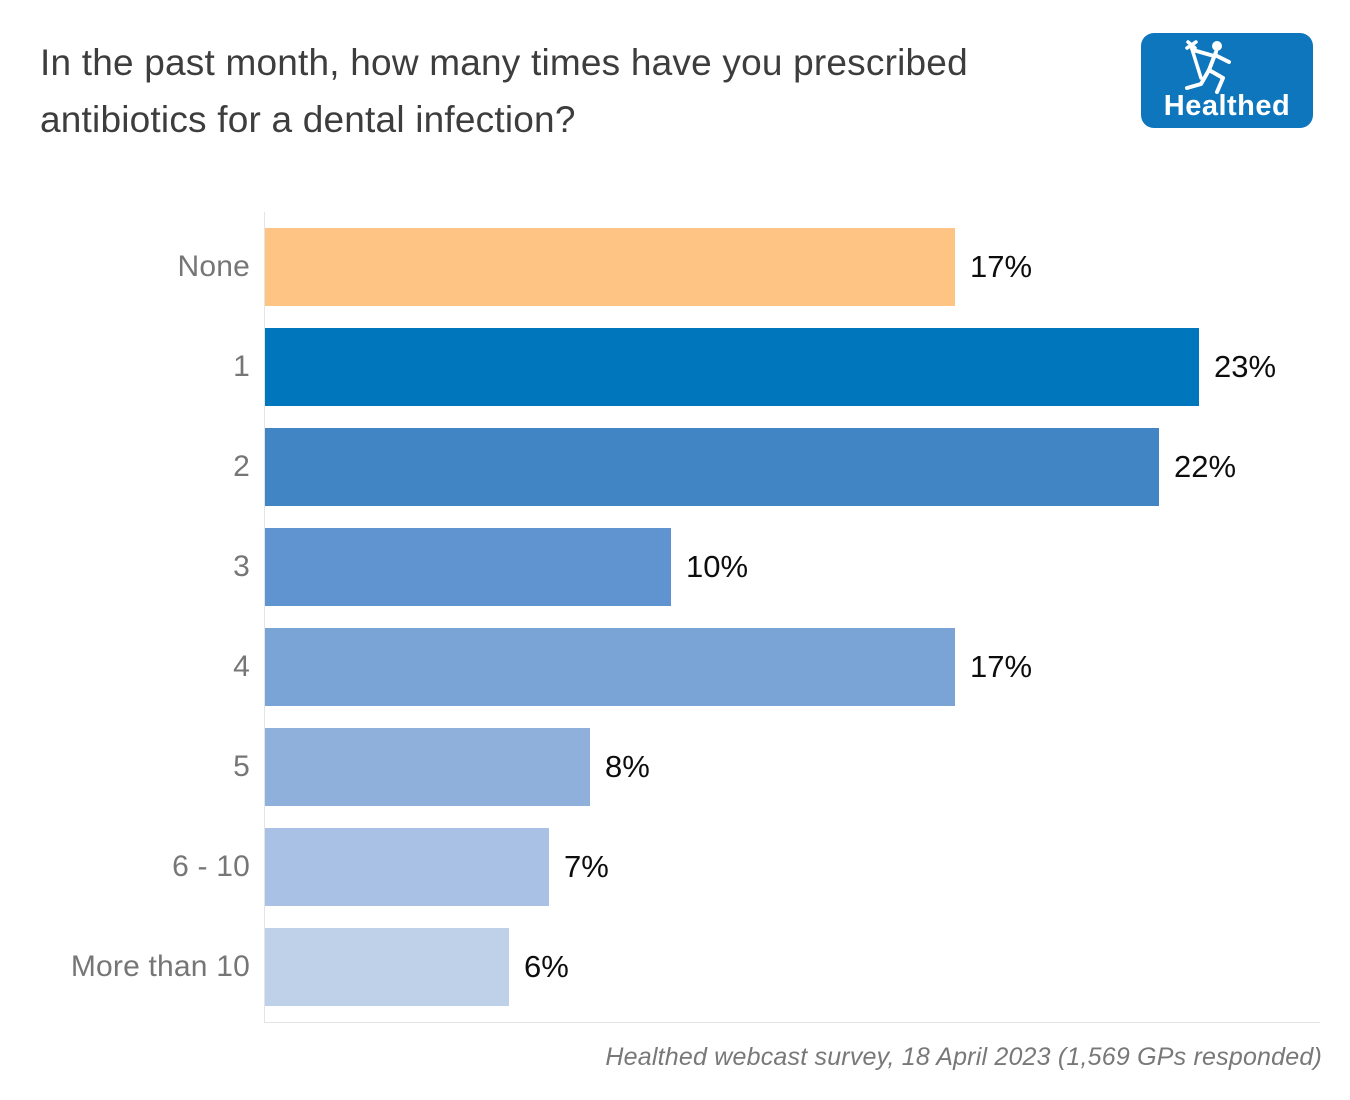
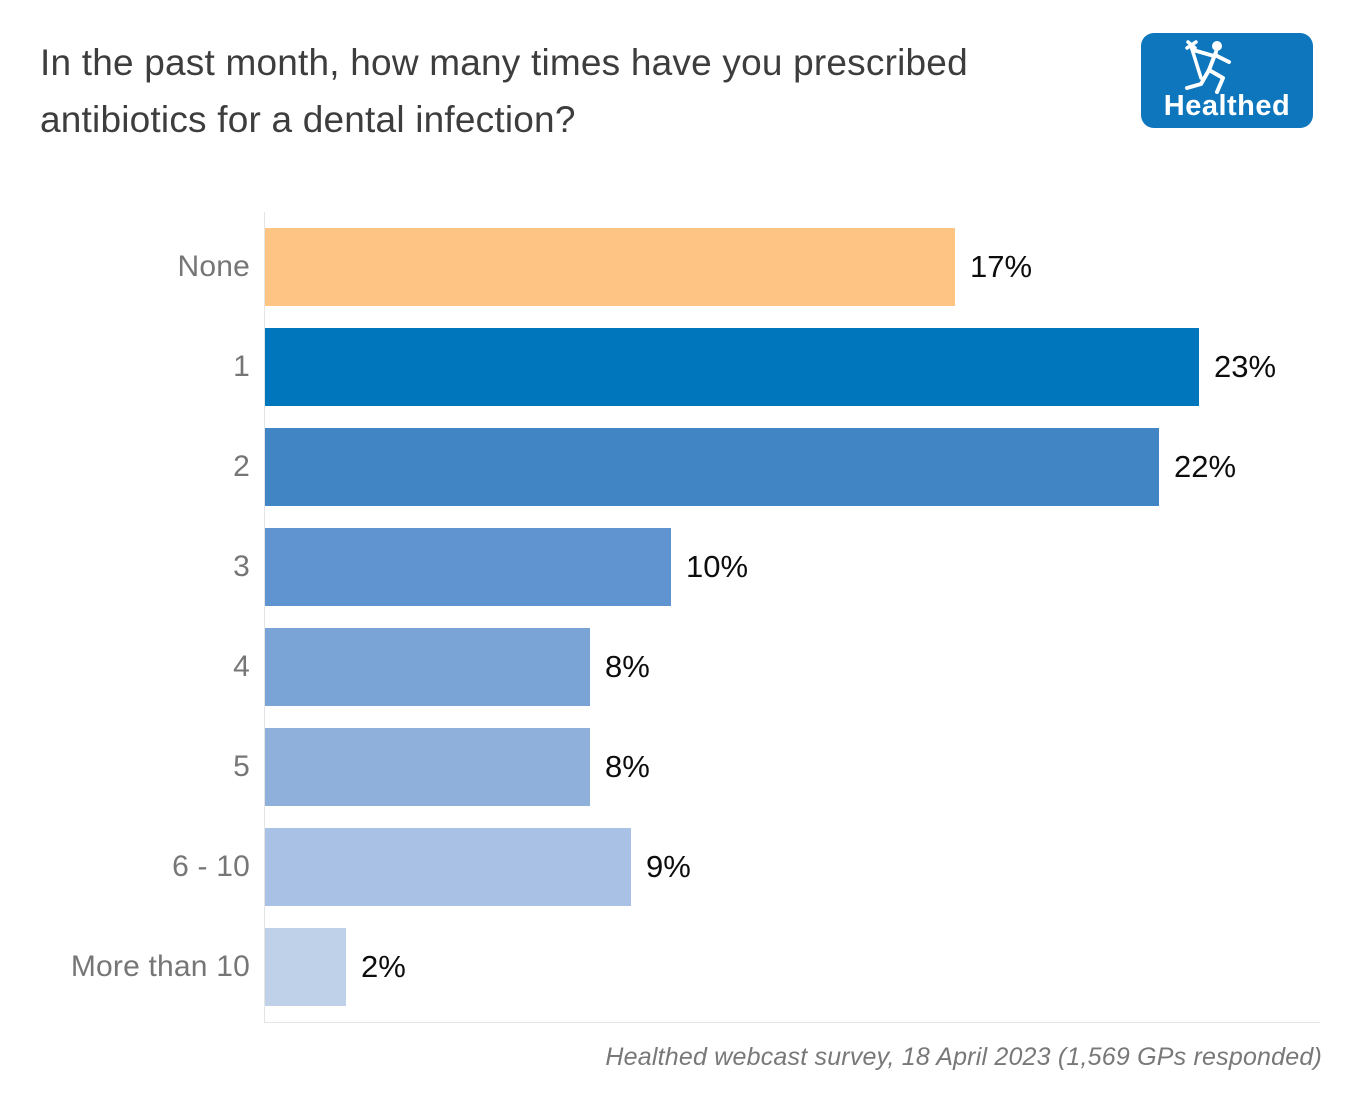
4: 17% -> 8%
6 - 10: 7% -> 9%
More than 10: 6% -> 2%
